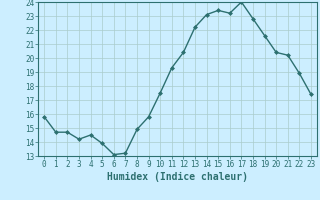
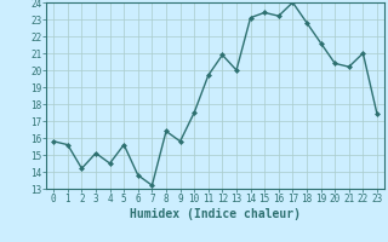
1: 14.7 -> 15.6
2: 14.7 -> 14.2
3: 14.2 -> 15.1
5: 13.9 -> 15.6
6: 13.1 -> 13.8
8: 14.9 -> 16.4
11: 19.3 -> 19.7
12: 20.4 -> 20.9
13: 22.2 -> 20.0
22: 18.9 -> 21.0
